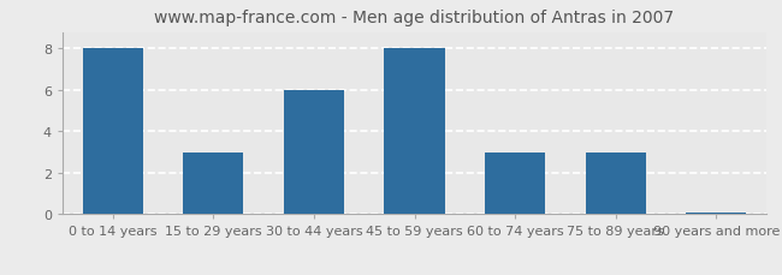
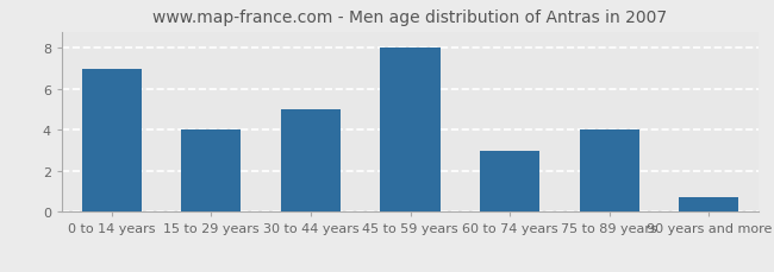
0 to 14 years: 8.0 -> 7.0
15 to 29 years: 3.0 -> 4.0
30 to 44 years: 6.0 -> 5.0
75 to 89 years: 3.0 -> 4.0
90 years and more: 0.1 -> 0.7
